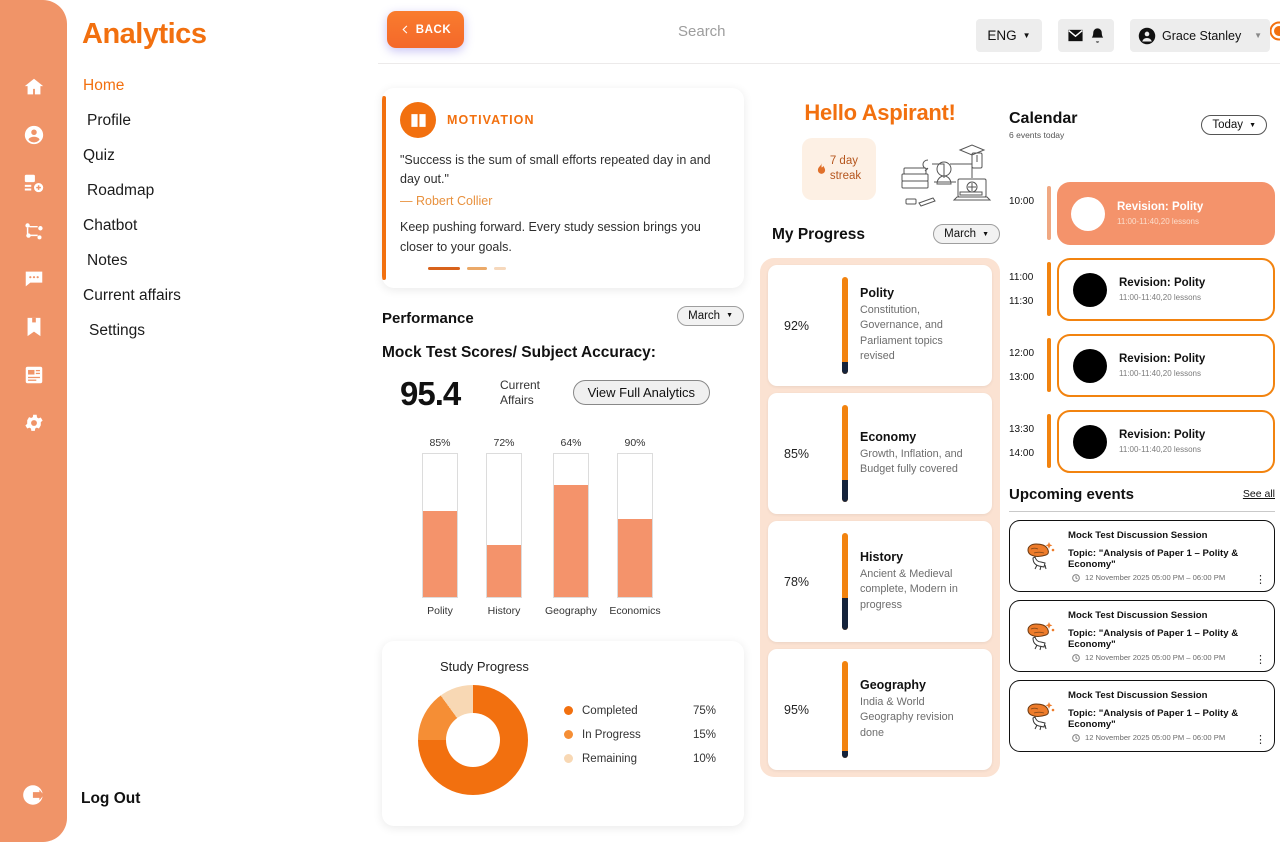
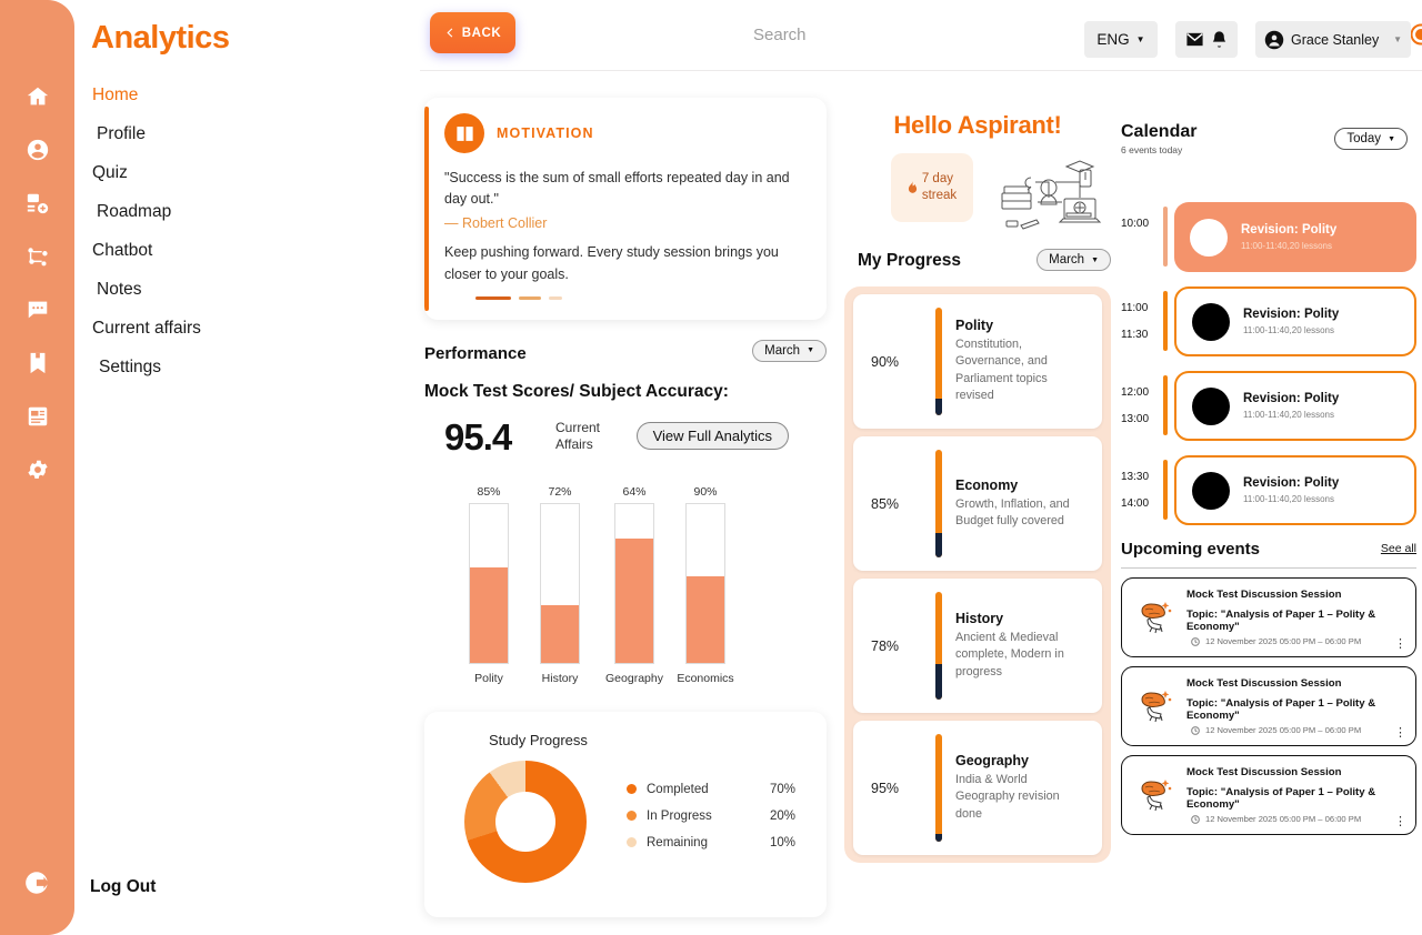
Study Progress/Completed: 75% -> 70%
Study Progress/In Progress: 15% -> 20%
My Progress/Polity: 92% -> 90%
